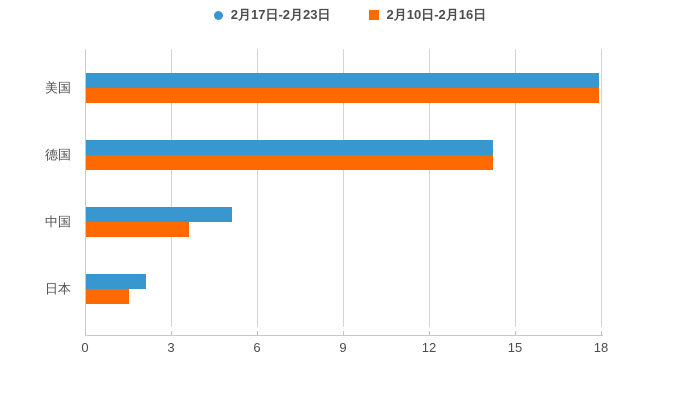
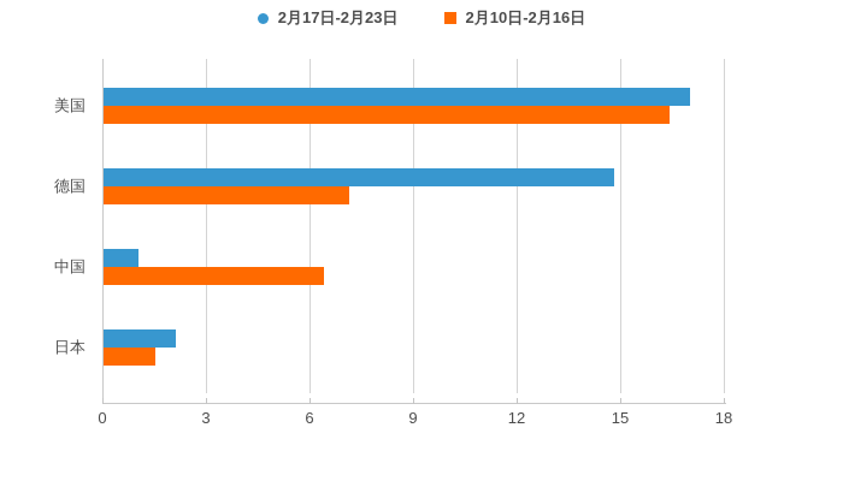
2月17日-2月23日/美国: 17.9 -> 17.0
2月10日-2月16日/美国: 17.9 -> 16.4
2月17日-2月23日/德国: 14.2 -> 14.8
2月10日-2月16日/德国: 14.2 -> 7.1
2月17日-2月23日/中国: 5.1 -> 1.0
2月10日-2月16日/中国: 3.6 -> 6.4
